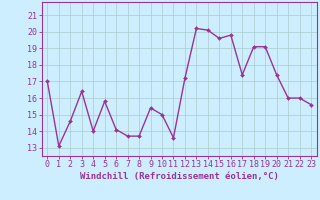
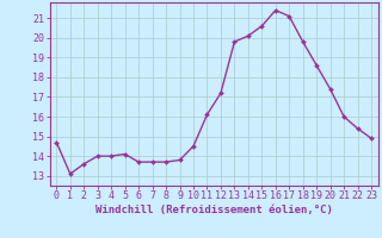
0: 17.0 -> 14.7
2: 14.6 -> 13.6
3: 16.4 -> 14.0
5: 15.8 -> 14.1
6: 14.1 -> 13.7
9: 15.4 -> 13.8
10: 15.0 -> 14.5
11: 13.6 -> 16.1
13: 20.2 -> 19.8
15: 19.6 -> 20.6
16: 19.8 -> 21.4
17: 17.4 -> 21.1
18: 19.1 -> 19.8
19: 19.1 -> 18.6
22: 16.0 -> 15.4
23: 15.6 -> 14.9
